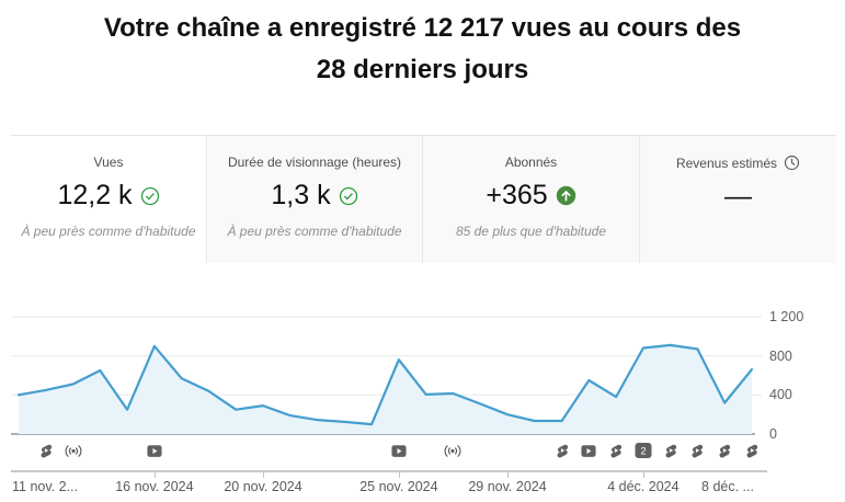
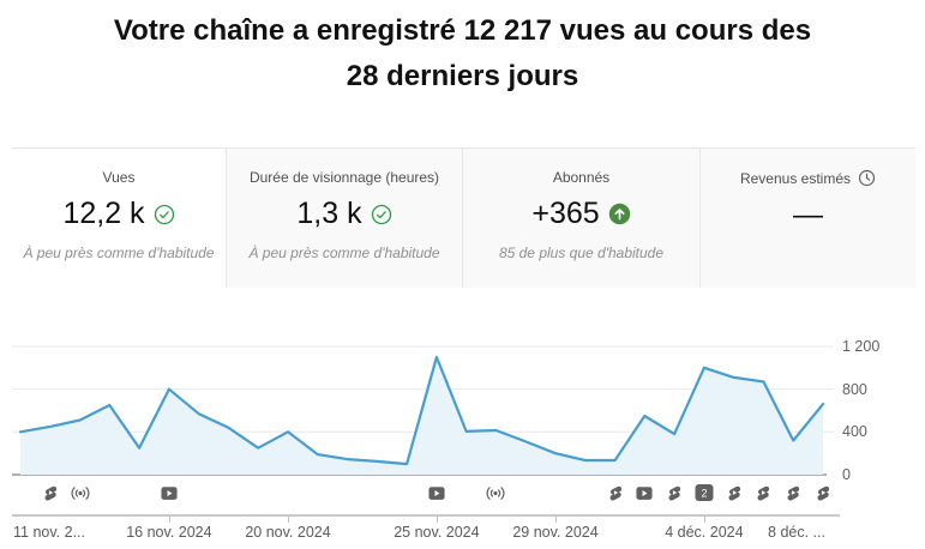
16 nov. 2024: 900 -> 800
20 nov. 2024: 300 -> 400
25 nov. 2024: 800 -> 1100
4 déc. 2024: 900 -> 1000
